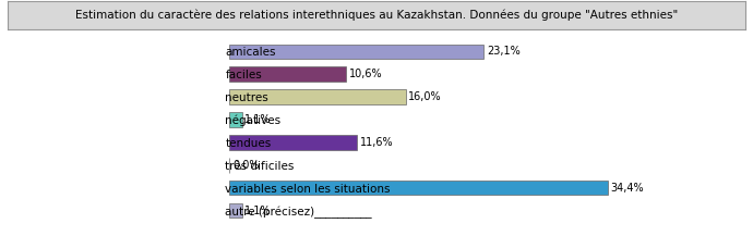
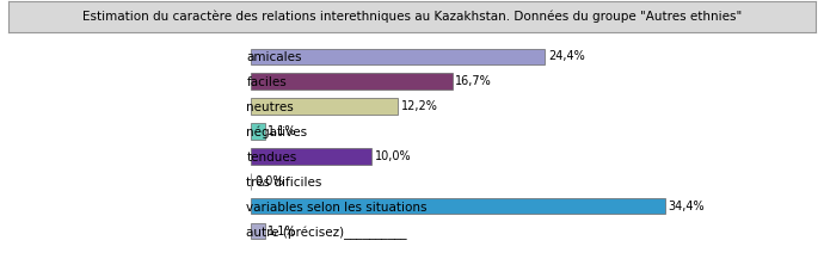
amicales: 23,1% -> 24,4%
faciles: 10,6% -> 16,7%
neutres: 16,0% -> 12,2%
tendues: 11,6% -> 10,0%
